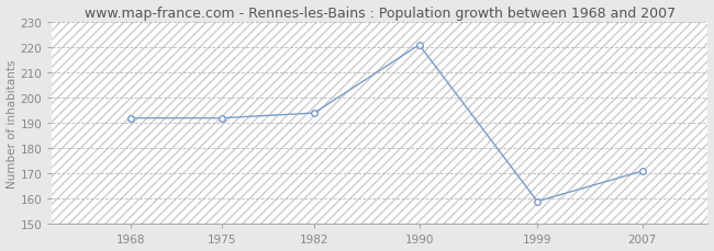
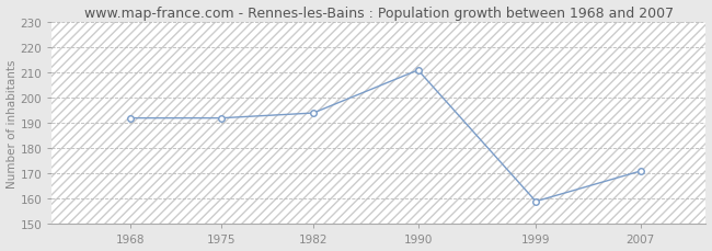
1990: 221 -> 211
